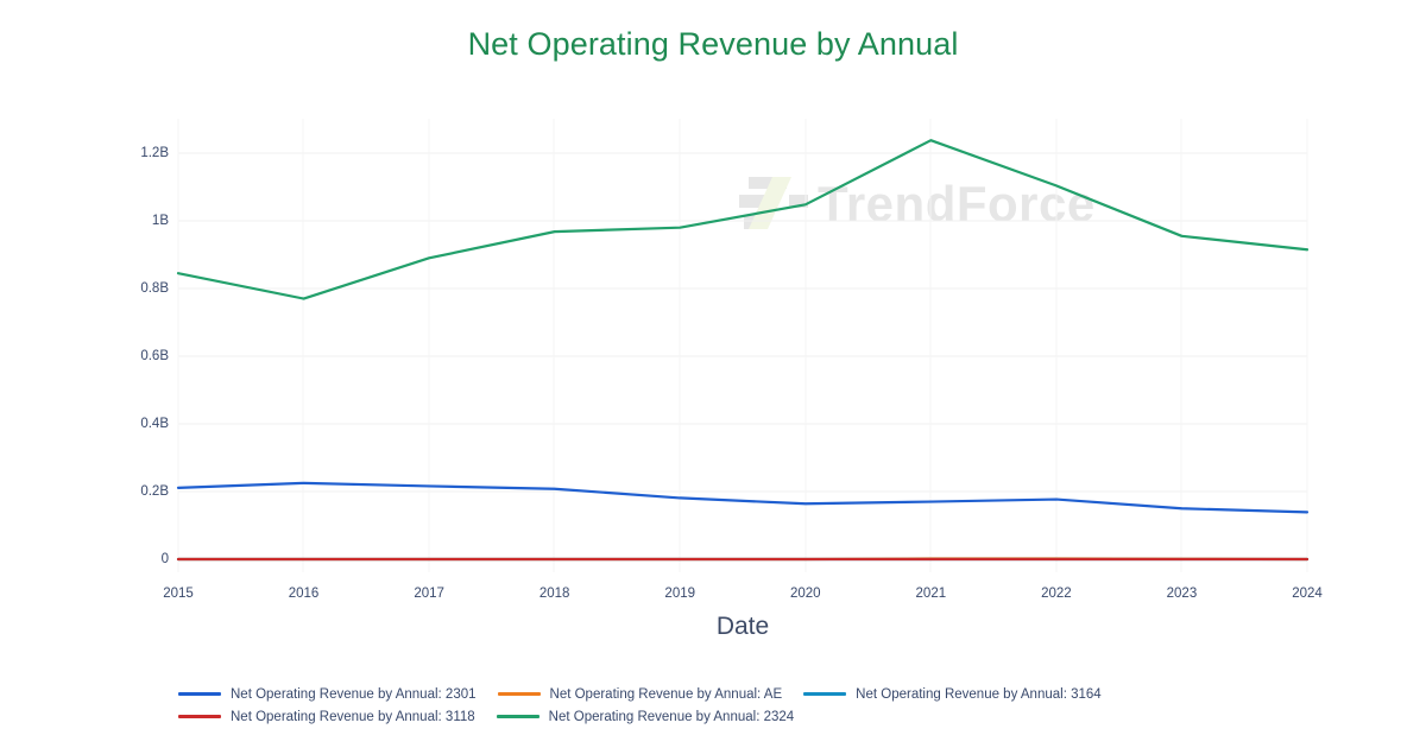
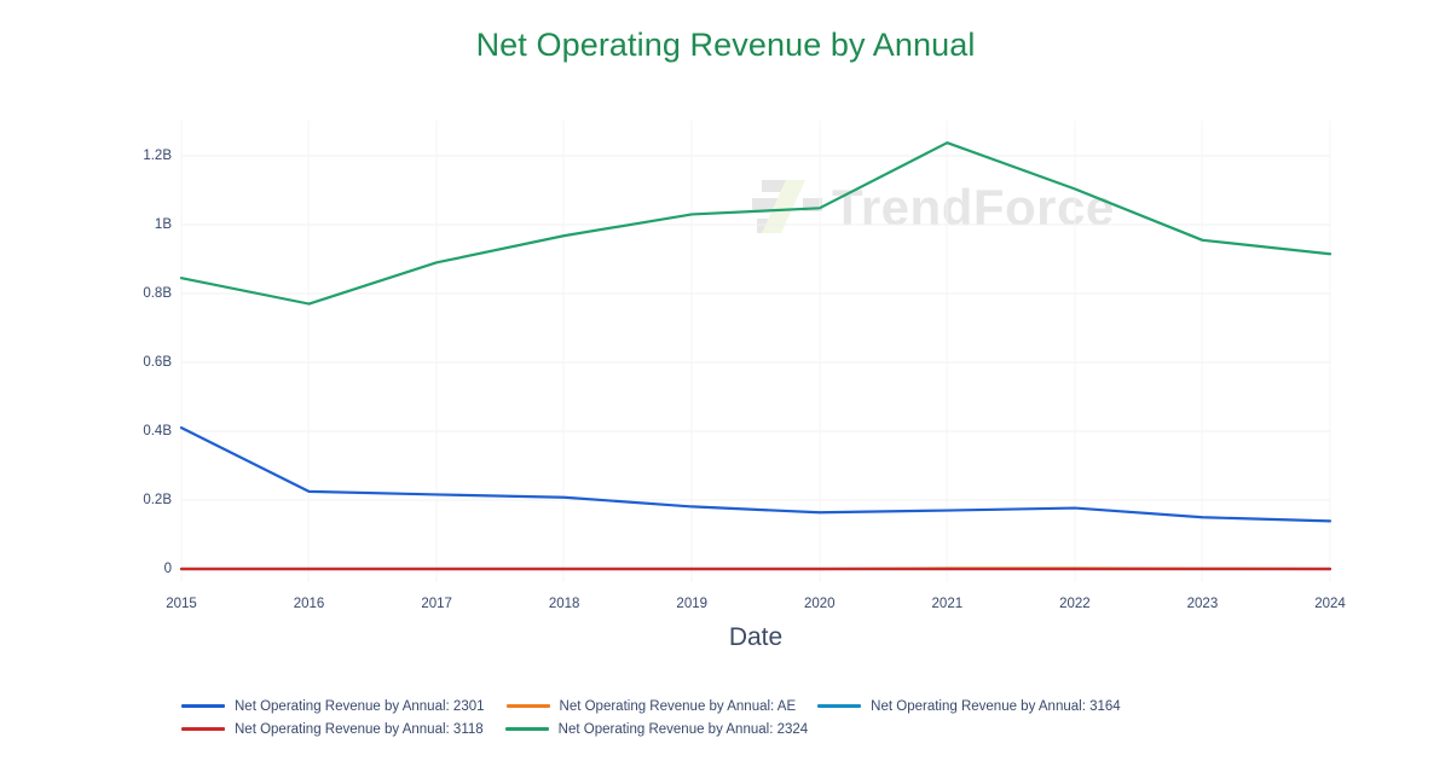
Net Operating Revenue by Annual: 2301/2015: 0.21B -> 0.41B
Net Operating Revenue by Annual: 2324/2019: 0.98B -> 1.03B
